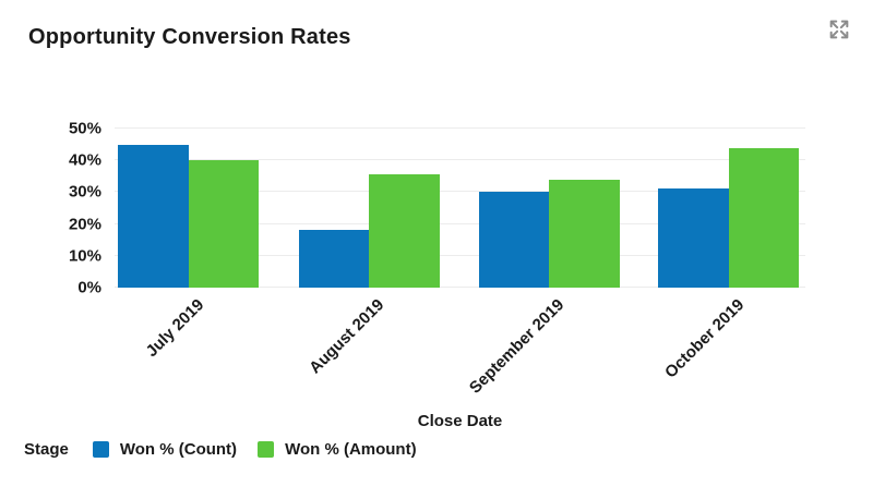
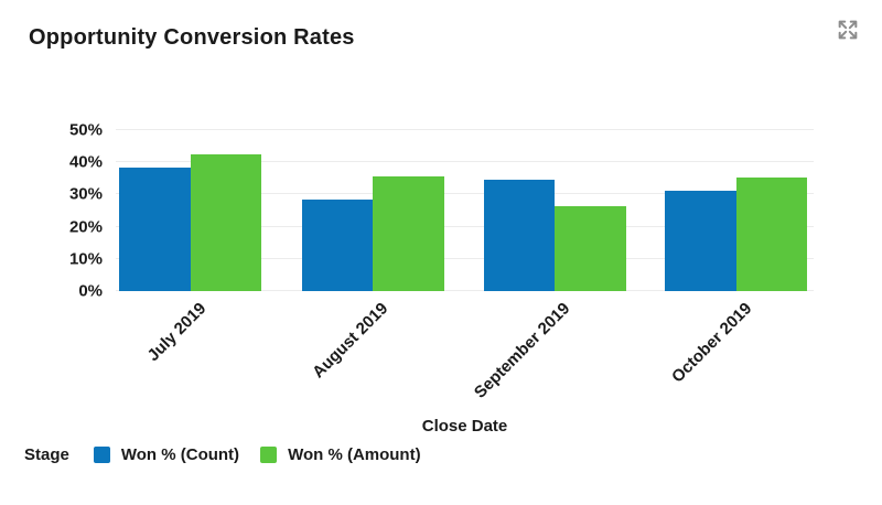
Won % (Count)/July 2019: 45% -> 38%
Won % (Amount)/July 2019: 40% -> 43%
Won % (Count)/August 2019: 18% -> 28%
Won % (Count)/September 2019: 30% -> 35%
Won % (Amount)/September 2019: 34% -> 26%
Won % (Amount)/October 2019: 44% -> 35%
